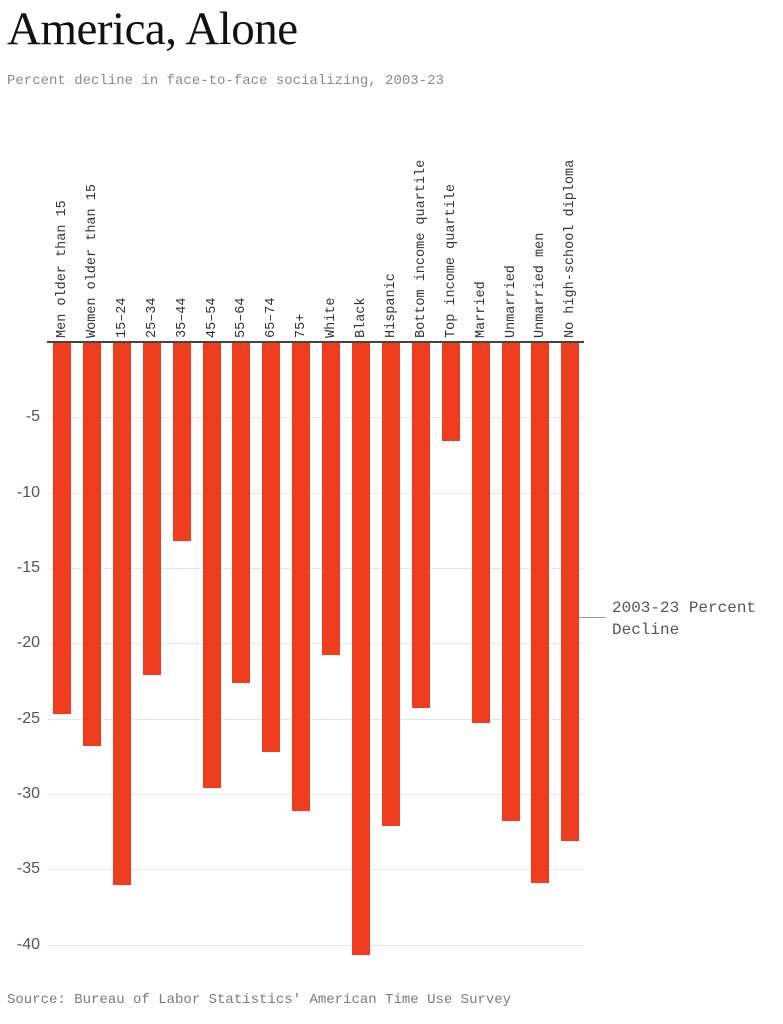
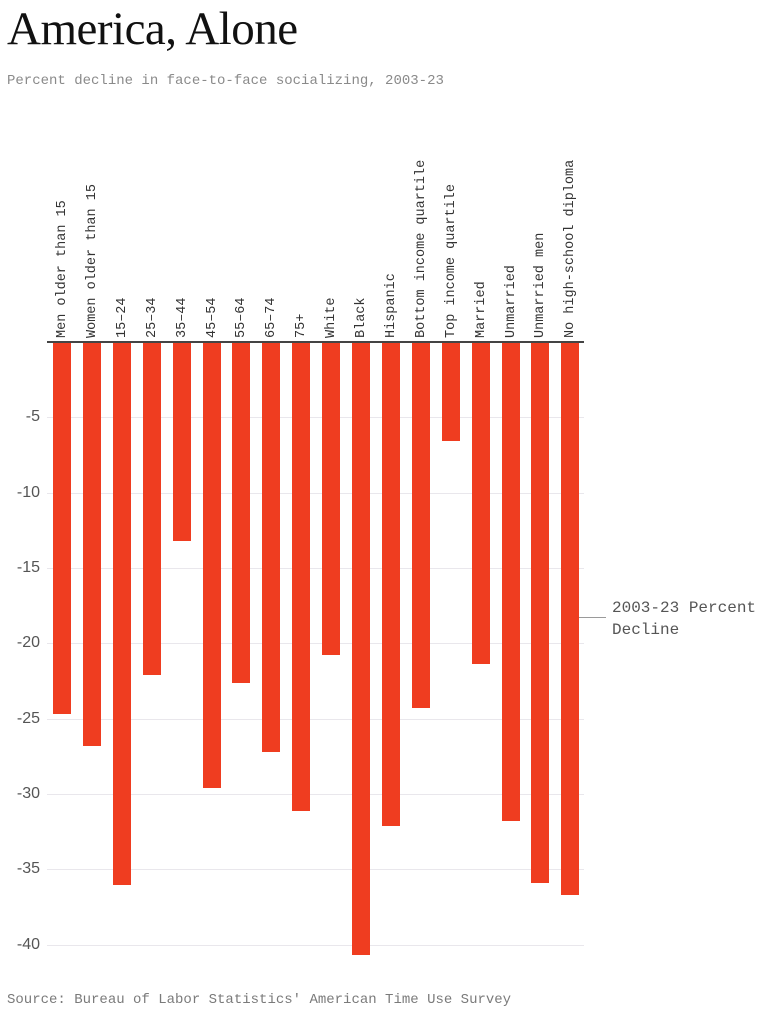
Married: -25.3 -> -21.4
No high-school diploma: -33.1 -> -36.7
